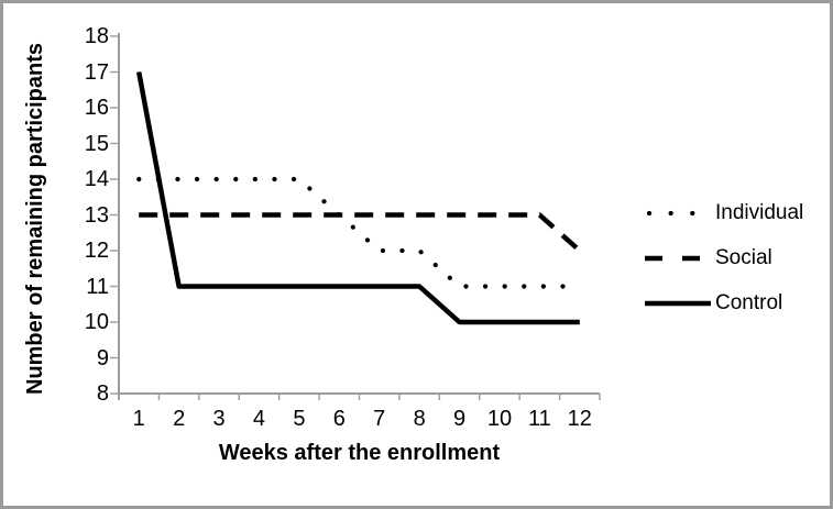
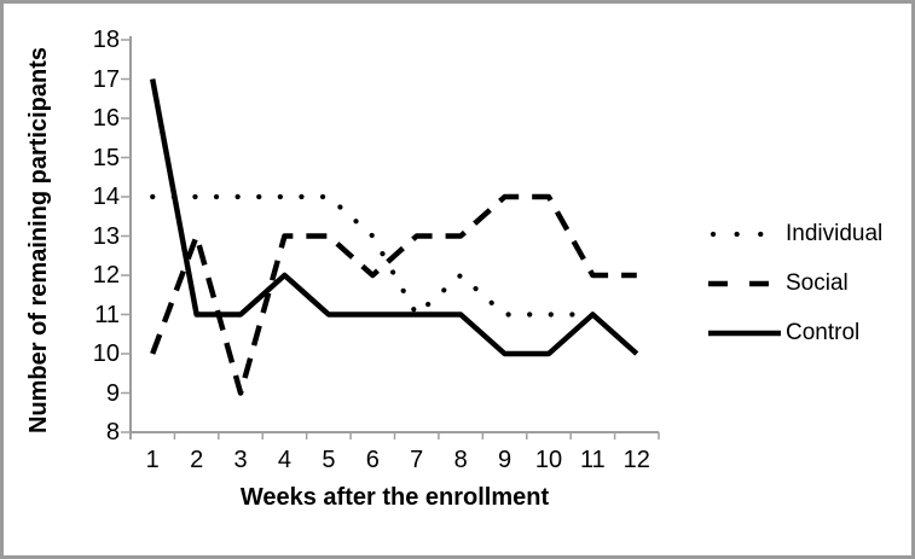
Social/1: 13 -> 10
Social/3: 13 -> 9
Control/4: 11 -> 12
Social/6: 13 -> 12
Individual/7: 12 -> 11
Social/9: 13 -> 14
Social/10: 13 -> 14
Social/11: 13 -> 12
Control/11: 10 -> 11
Individual/12: 11 -> 10
